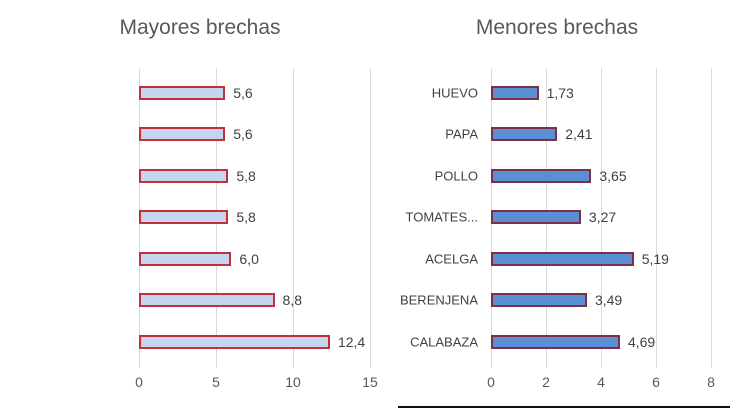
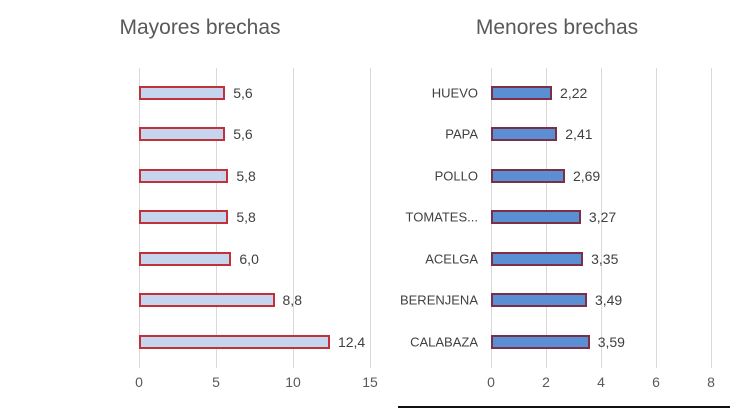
Menores brechas/HUEVO: 1,73 -> 2,22
Menores brechas/POLLO: 3,65 -> 2,69
Menores brechas/ACELGA: 5,19 -> 3,35
Menores brechas/CALABAZA: 4,69 -> 3,59
